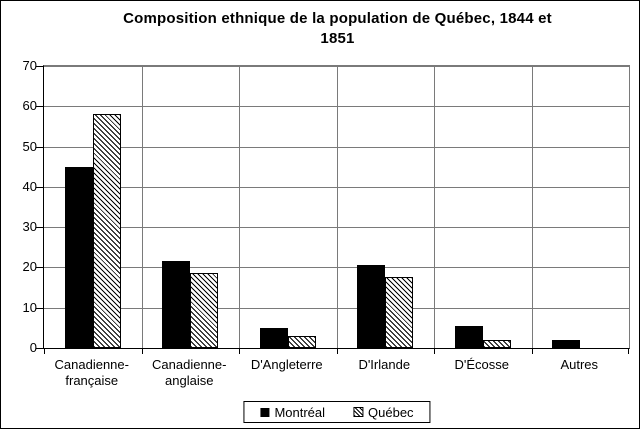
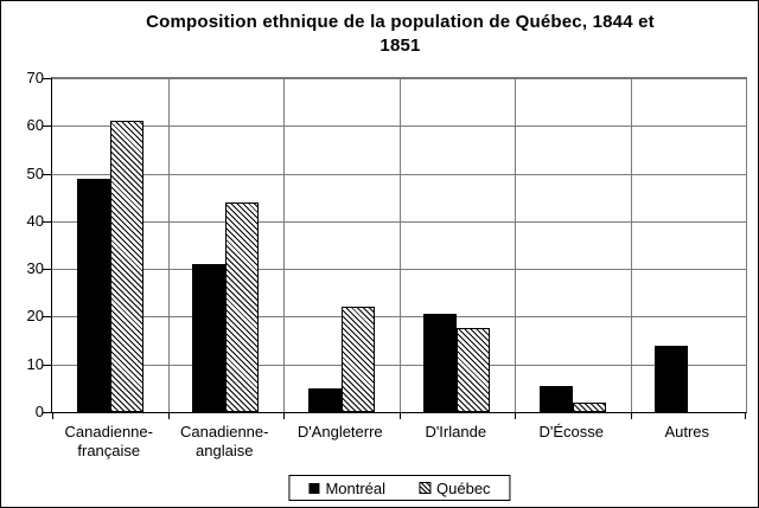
Montréal/Canadienne-française: 45 -> 49
Québec/Canadienne-française: 58 -> 61
Montréal/Canadienne-anglaise: 22 -> 31
Québec/Canadienne-anglaise: 18 -> 44
Québec/D'Angleterre: 3 -> 22
Montréal/Autres: 2 -> 14
